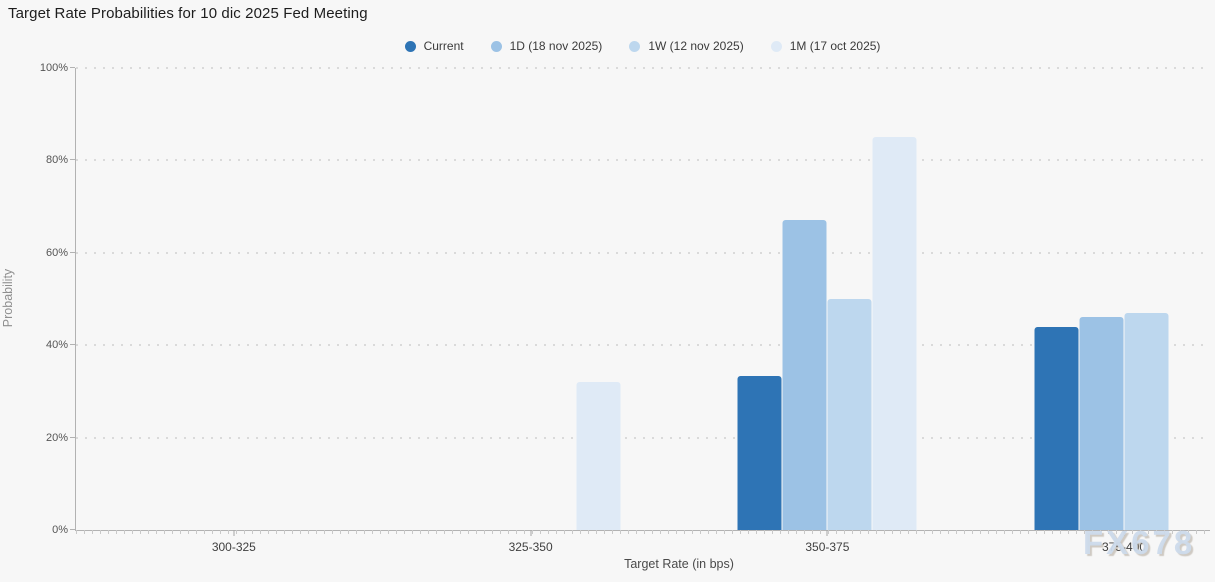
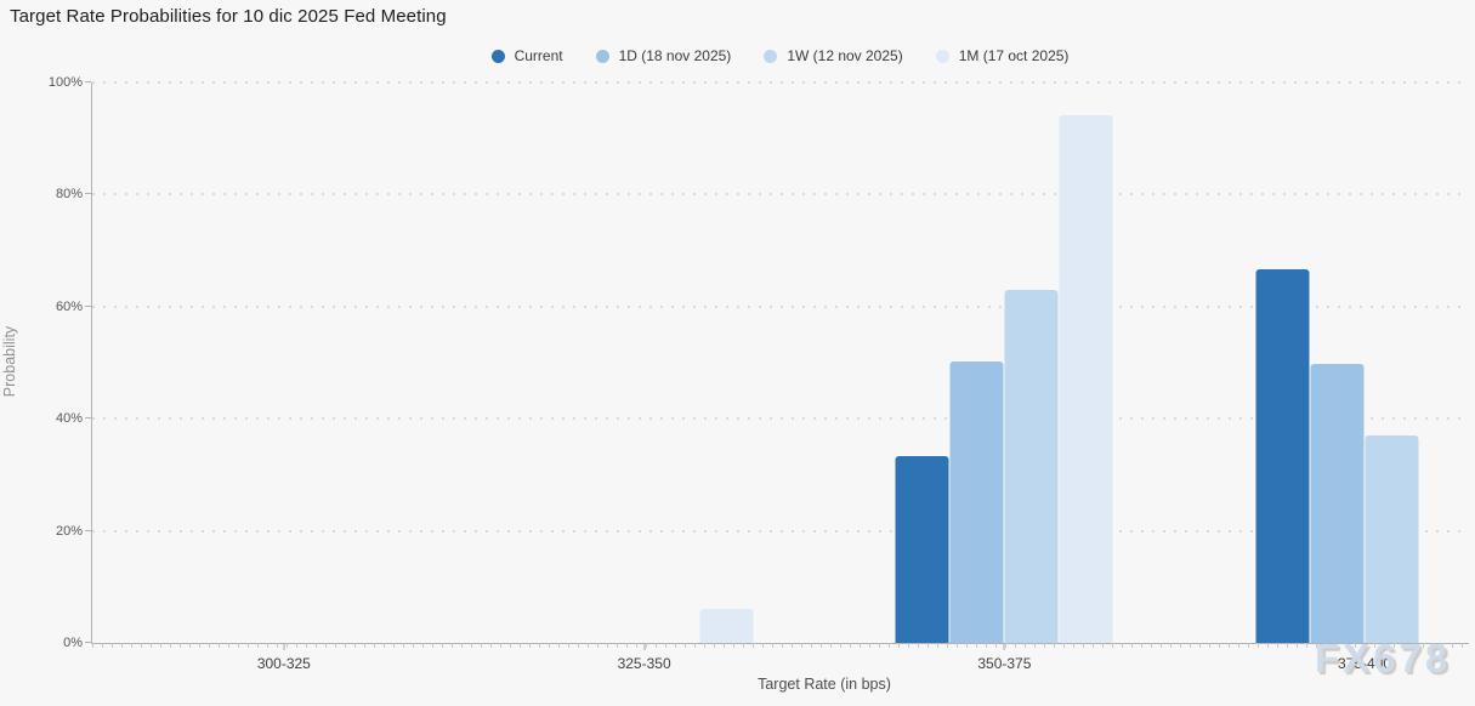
1M (17 oct 2025)/325-350: 32% -> 6%
1D (18 nov 2025)/350-375: 67% -> 50%
1W (12 nov 2025)/350-375: 50% -> 63%
1M (17 oct 2025)/350-375: 85% -> 94%
Current/375-400: 44% -> 67%
1D (18 nov 2025)/375-400: 46% -> 50%
1W (12 nov 2025)/375-400: 47% -> 37%
